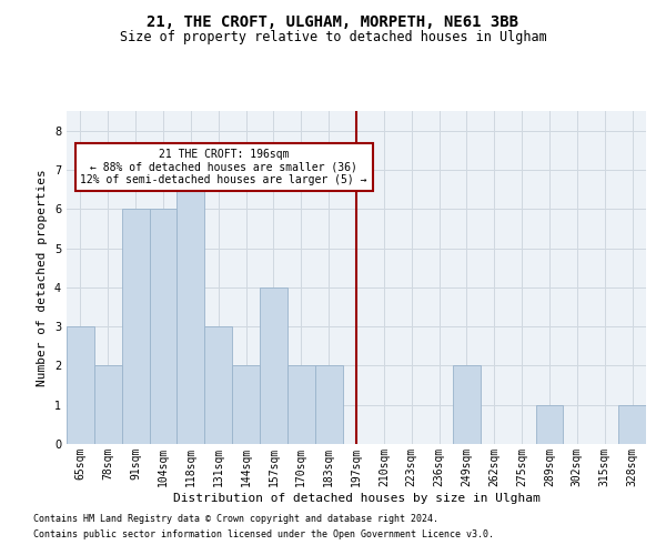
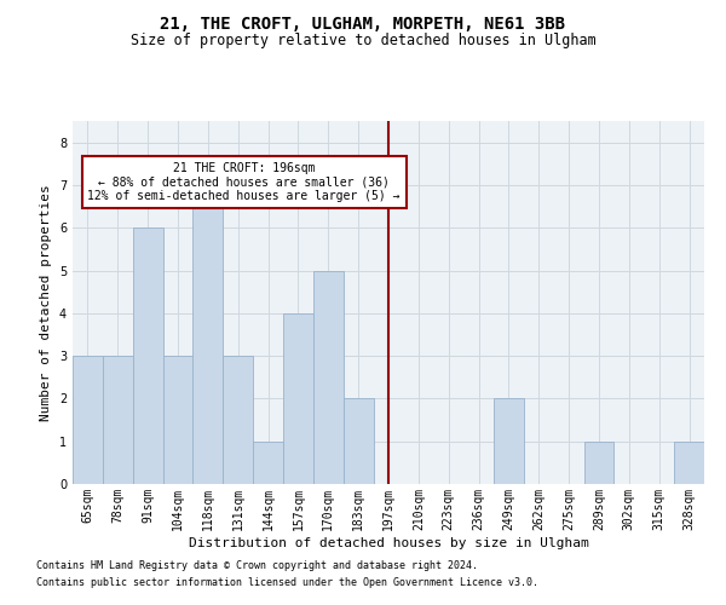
78sqm: 2 -> 3
104sqm: 6 -> 3
144sqm: 2 -> 1
170sqm: 2 -> 5
